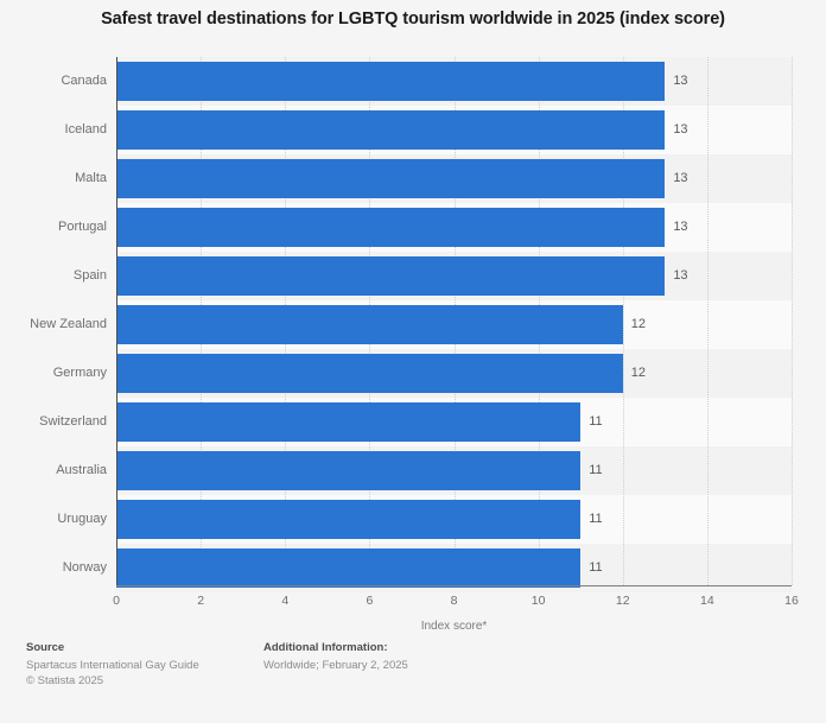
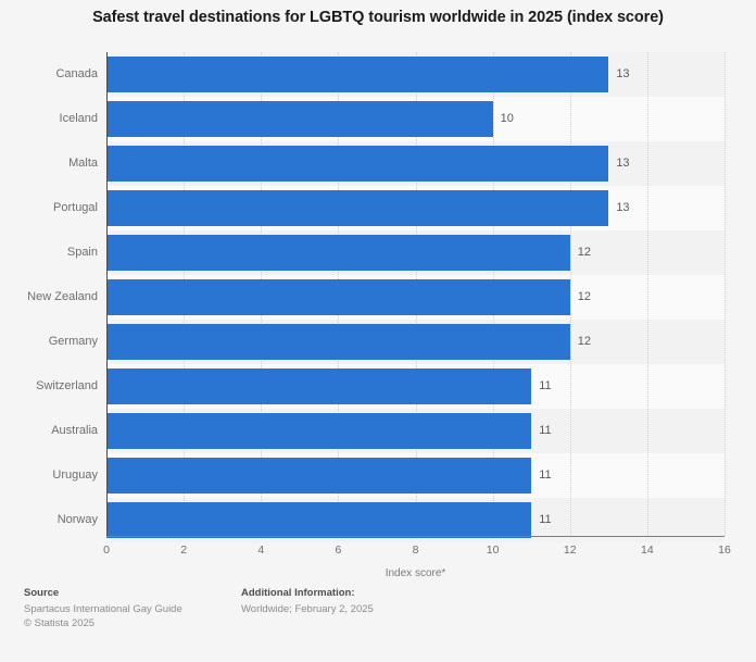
Iceland: 13 -> 10
Spain: 13 -> 12
